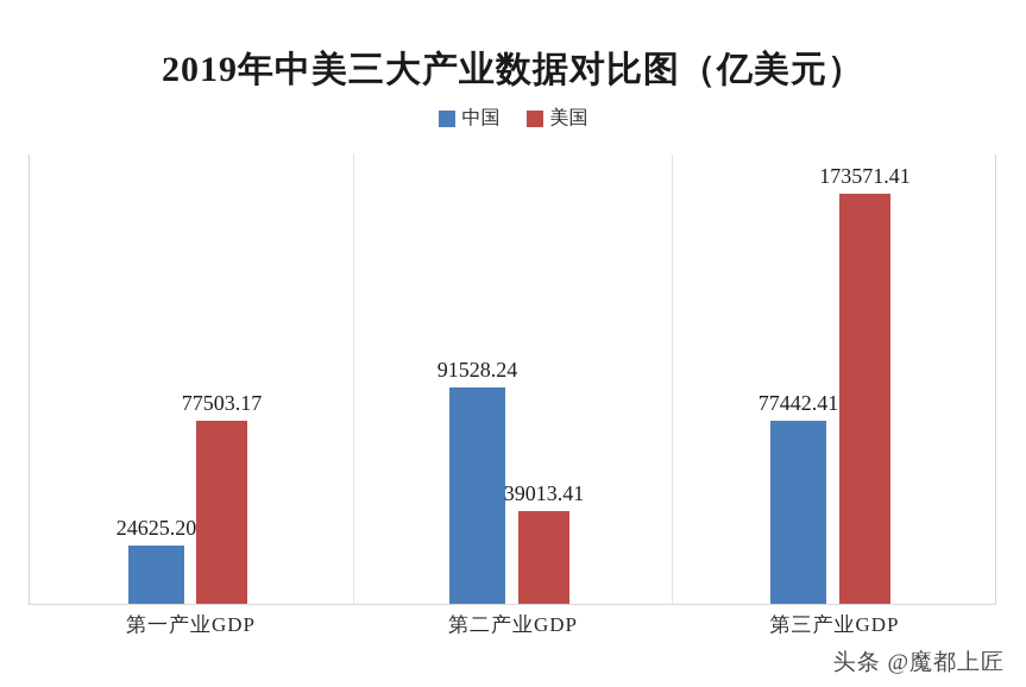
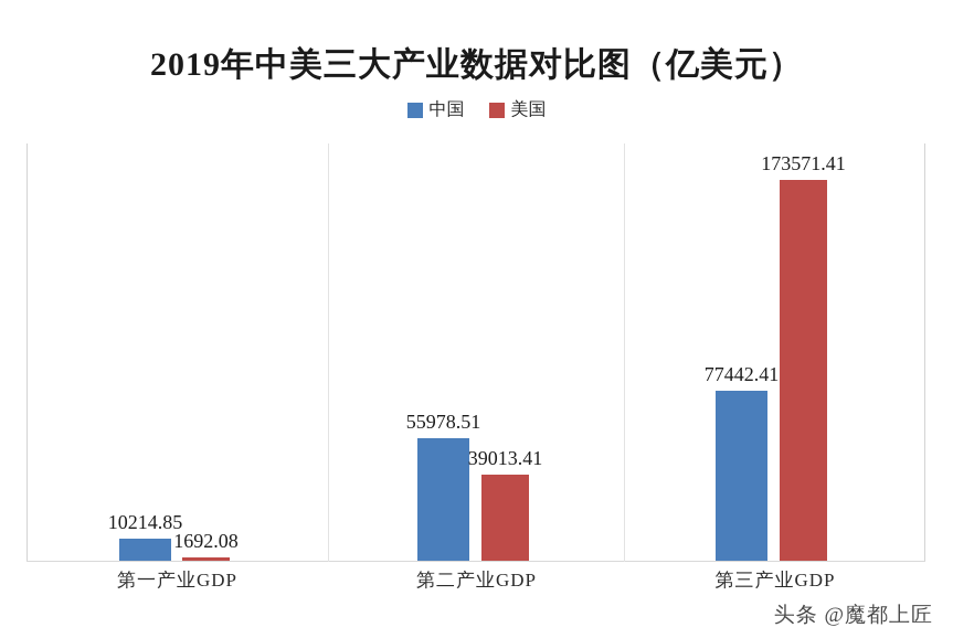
中国/第一产业GDP: 24625.20 -> 10214.85
美国/第一产业GDP: 77503.17 -> 1692.08
中国/第二产业GDP: 91528.24 -> 55978.51
